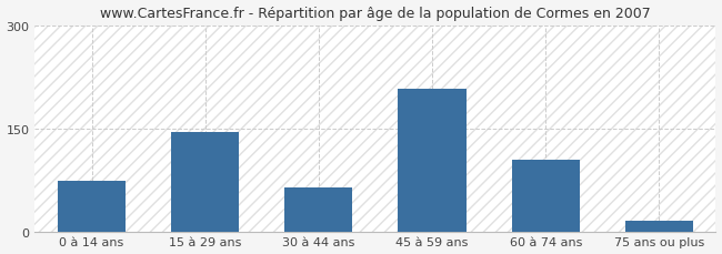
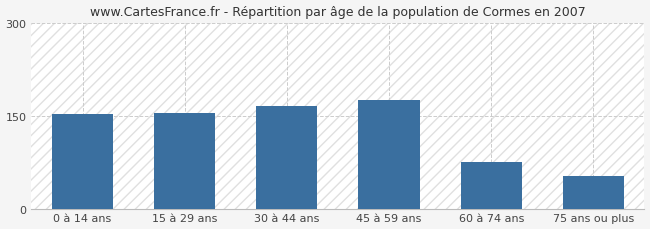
0 à 14 ans: 74 -> 153
15 à 29 ans: 144 -> 155
30 à 44 ans: 64 -> 165
45 à 59 ans: 208 -> 175
60 à 74 ans: 104 -> 75
75 ans ou plus: 16 -> 52
